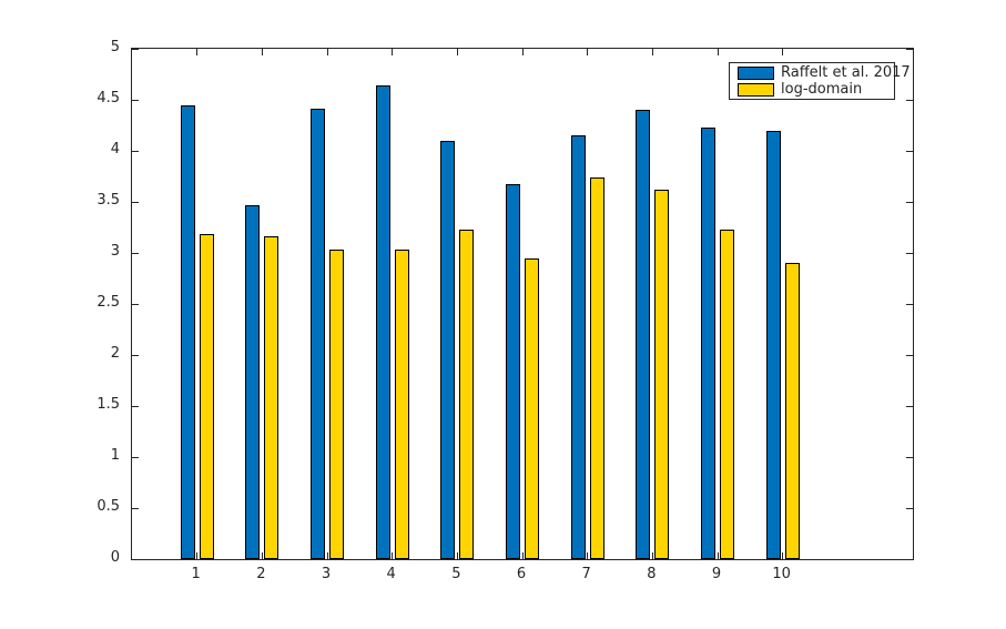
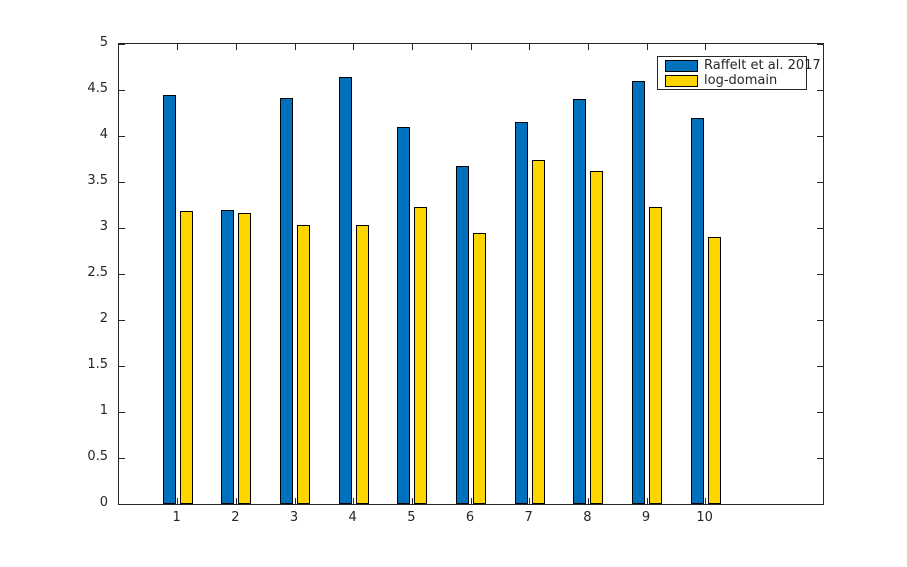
Raffelt et al. 2017/2: 3.5 -> 3.2
Raffelt et al. 2017/9: 4.2 -> 4.6
